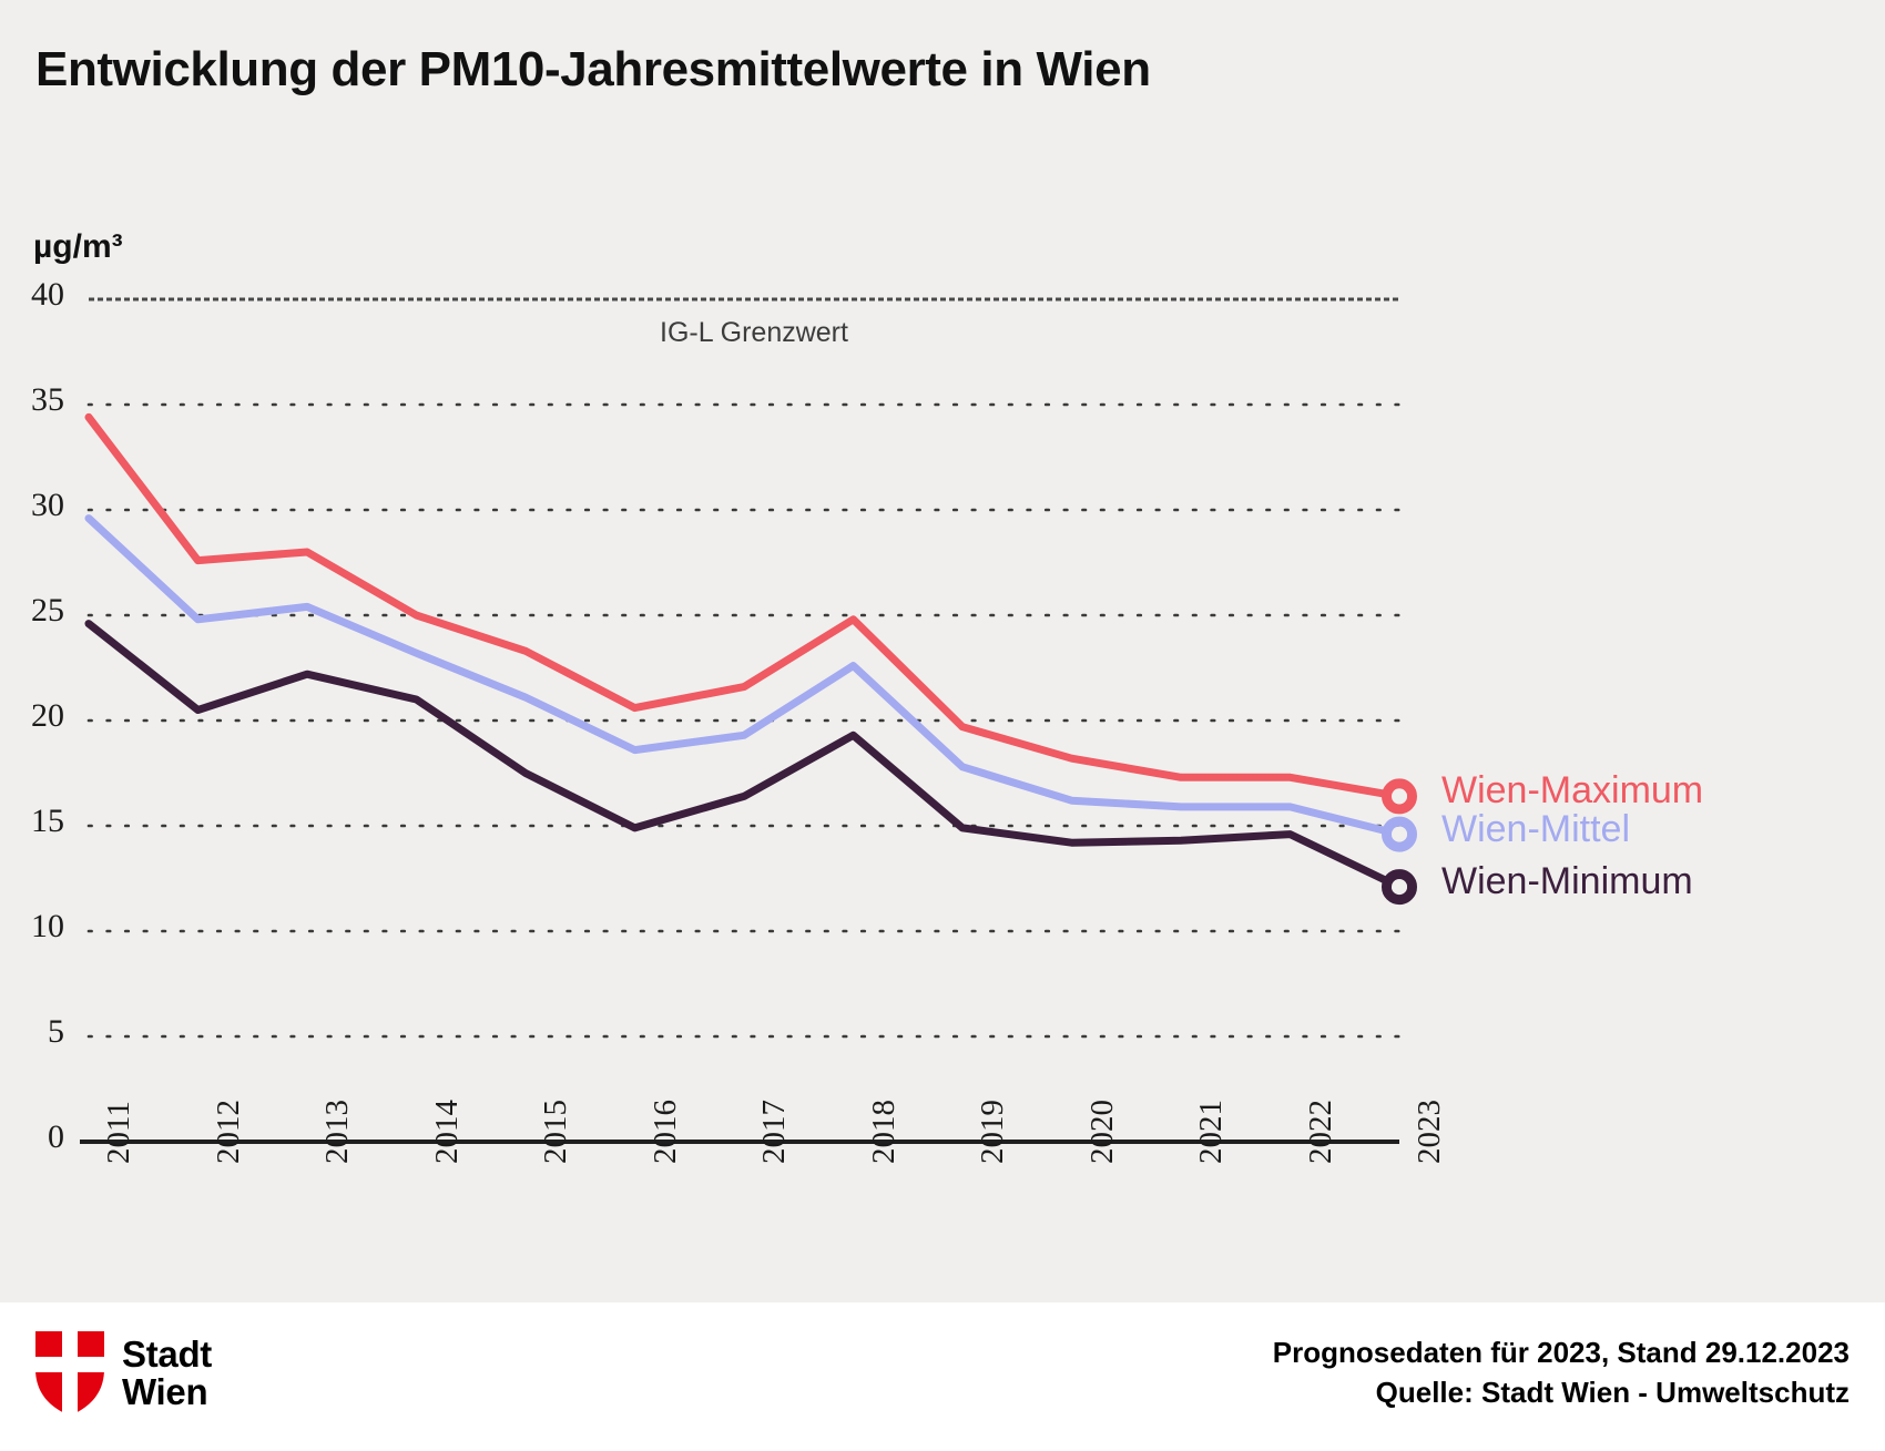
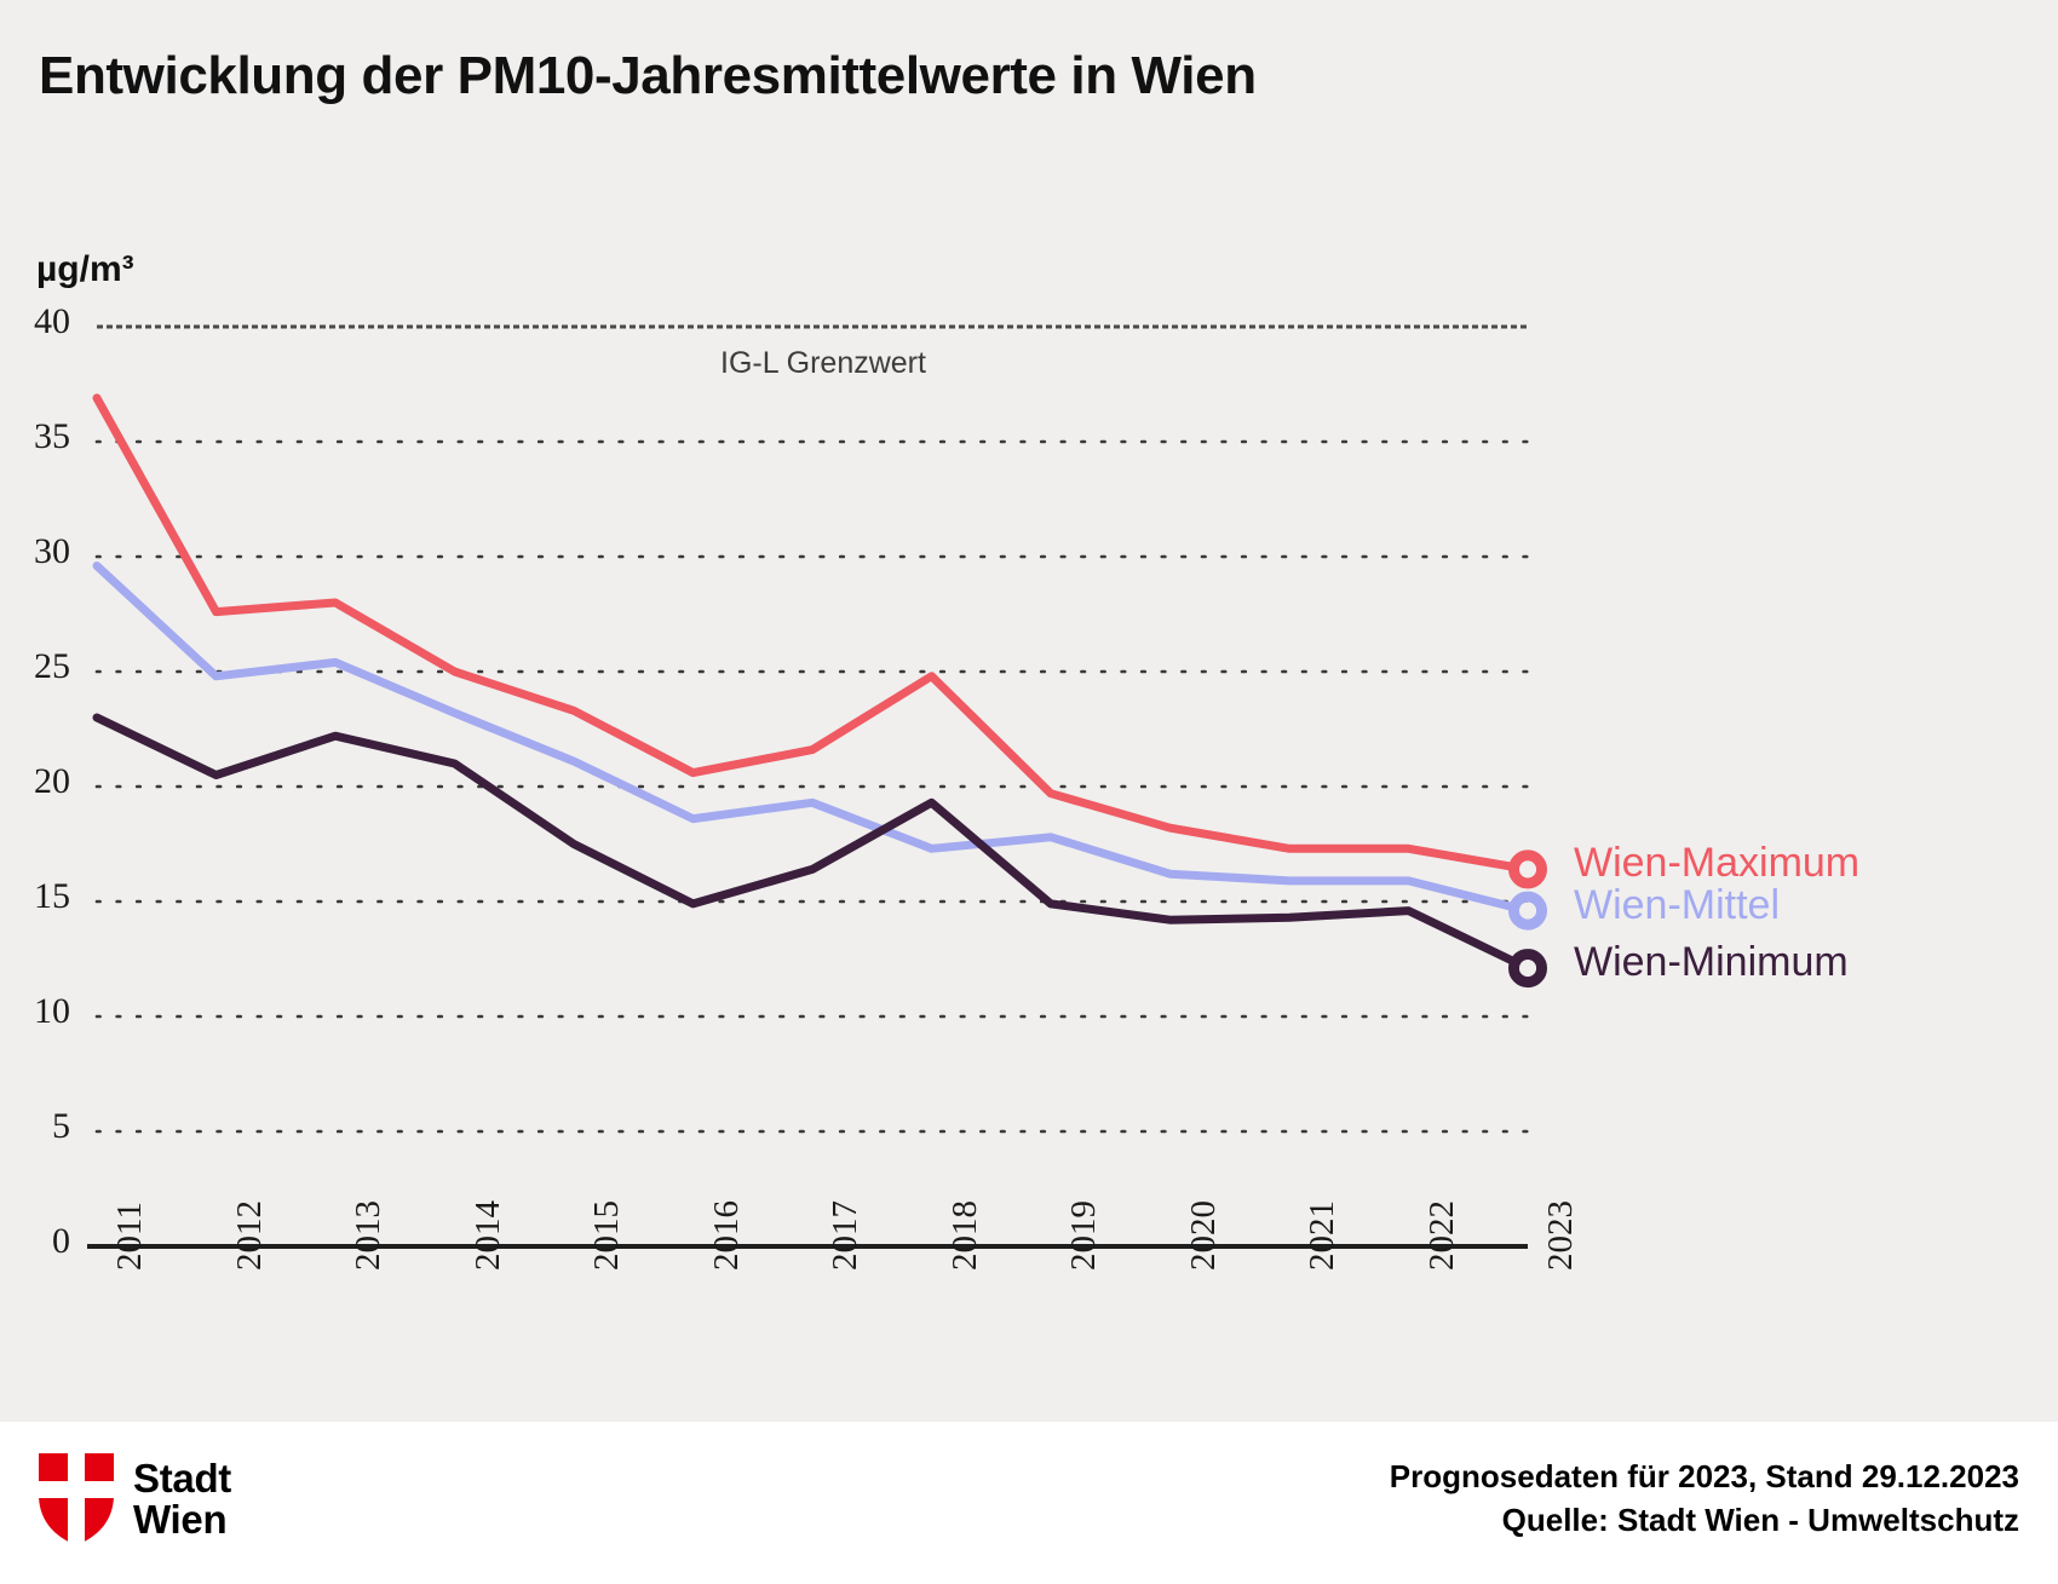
Wien-Maximum/2011: 34.4 -> 36.9
Wien-Minimum/2011: 24.6 -> 23.0
Wien-Mittel/2018: 22.6 -> 17.3
